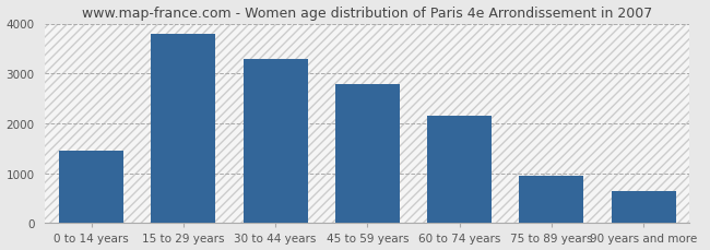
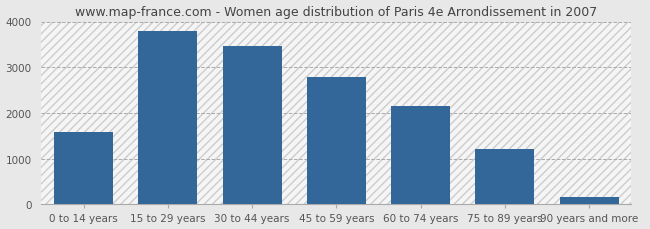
0 to 14 years: 1450 -> 1580
30 to 44 years: 3300 -> 3460
75 to 89 years: 950 -> 1210
90 years and more: 650 -> 160
